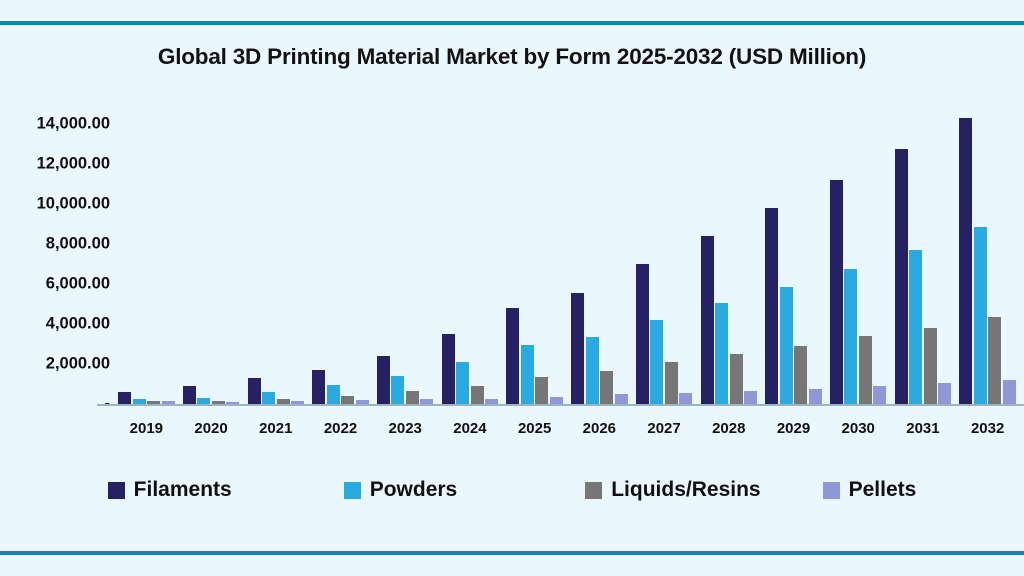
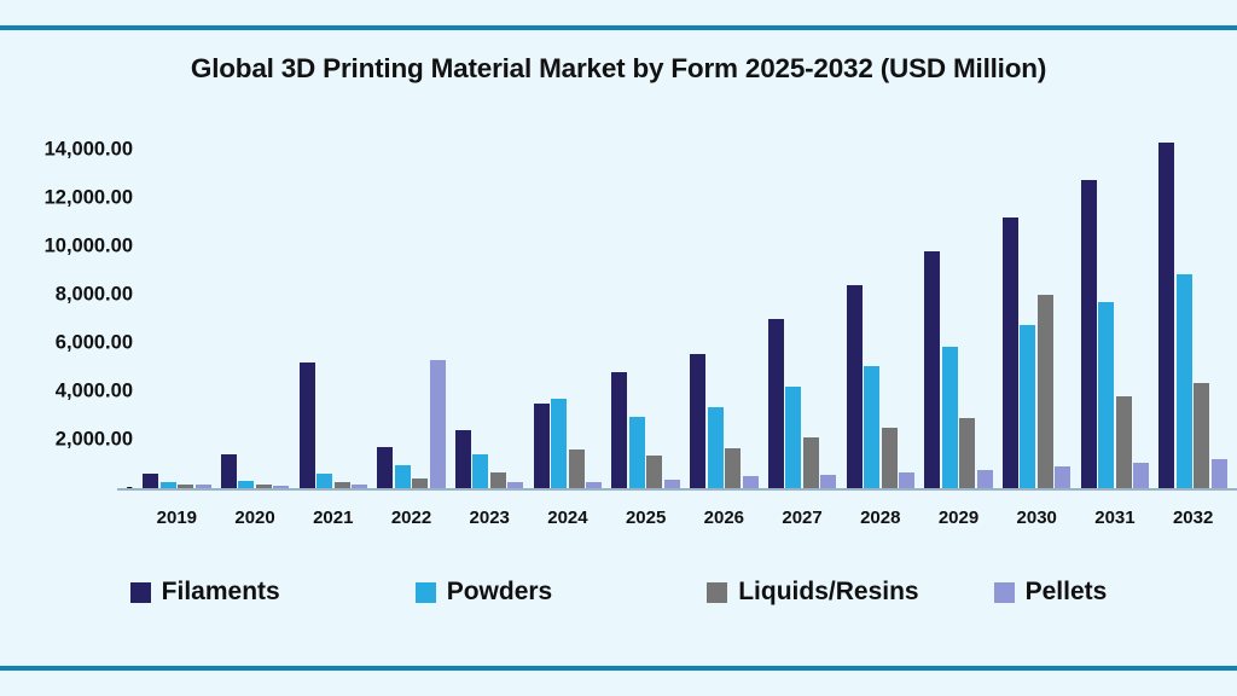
Filaments/2020: 900 -> 1400
Filaments/2021: 1300 -> 5200
Pellets/2022: 200 -> 5300
Powders/2024: 2100 -> 3700
Liquids/Resins/2024: 900 -> 1600
Liquids/Resins/2030: 3400 -> 8000
